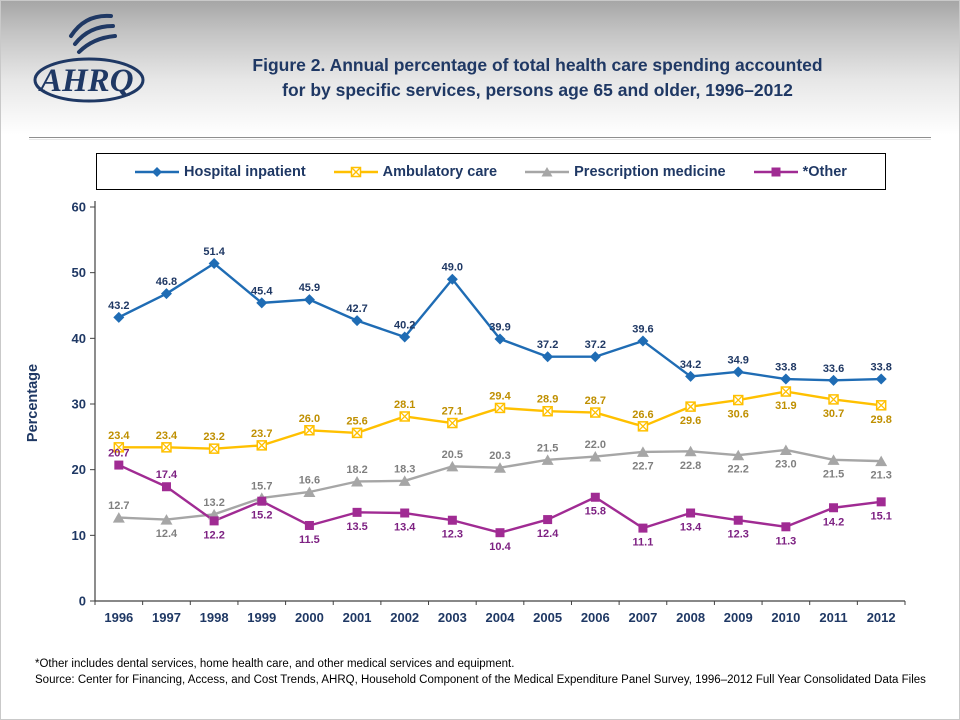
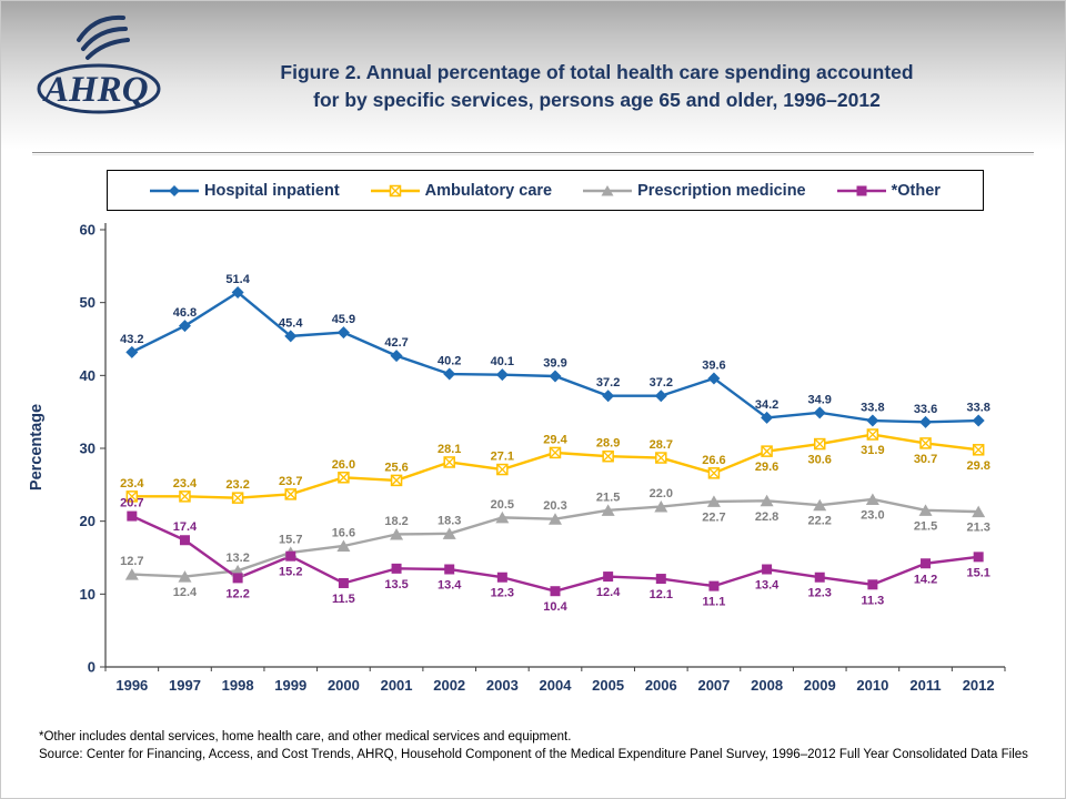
Hospital inpatient/2003: 49.0 -> 40.1
*Other/2006: 15.8 -> 12.1
